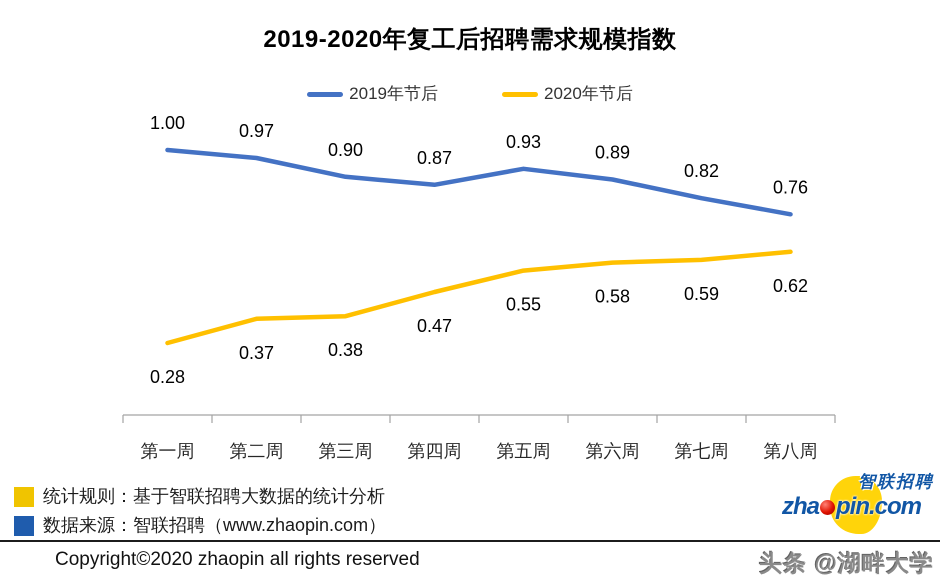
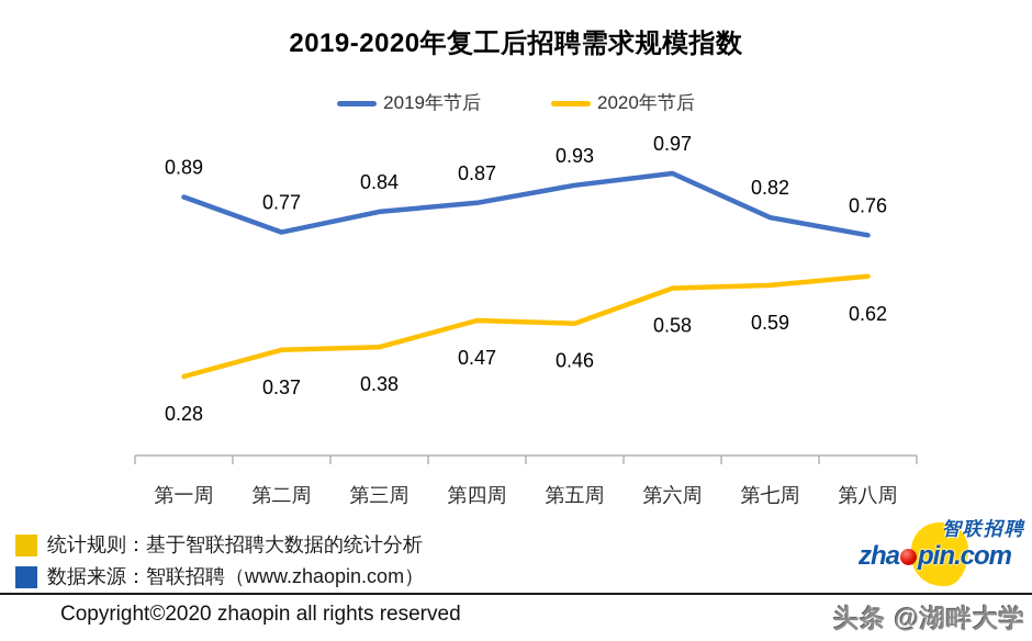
2019年节后/第一周: 1.00 -> 0.89
2019年节后/第二周: 0.97 -> 0.77
2019年节后/第三周: 0.90 -> 0.84
2020年节后/第五周: 0.55 -> 0.46
2019年节后/第六周: 0.89 -> 0.97
